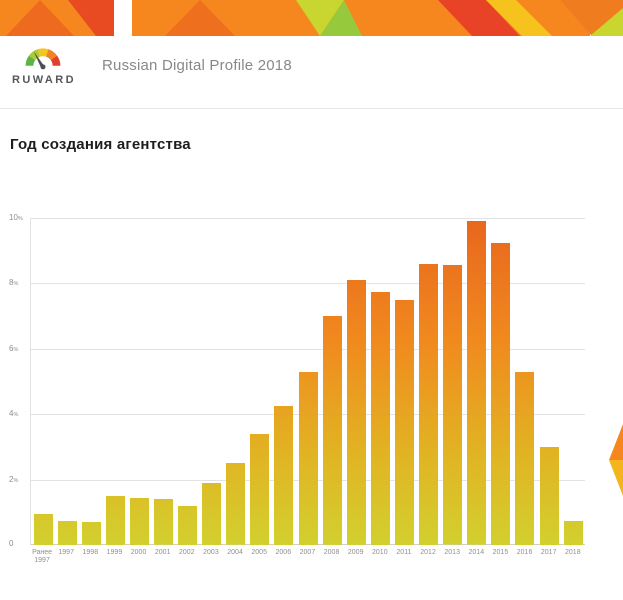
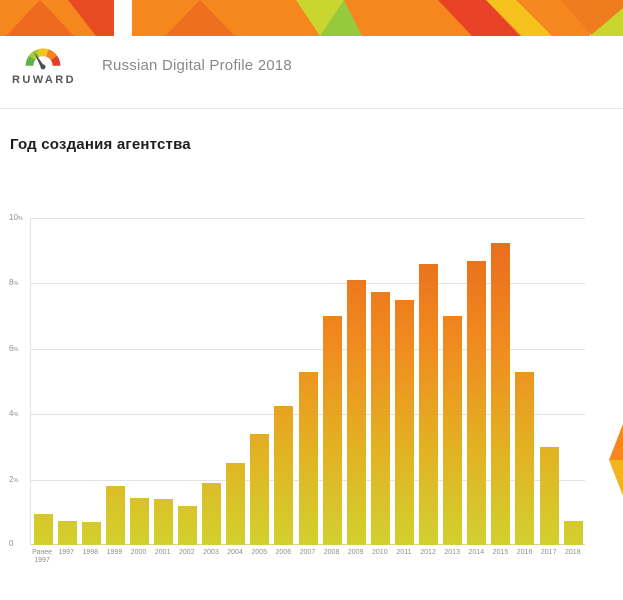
1999: 1.5 -> 1.8
2013: 8.6 -> 7.0
2014: 9.9 -> 8.7
